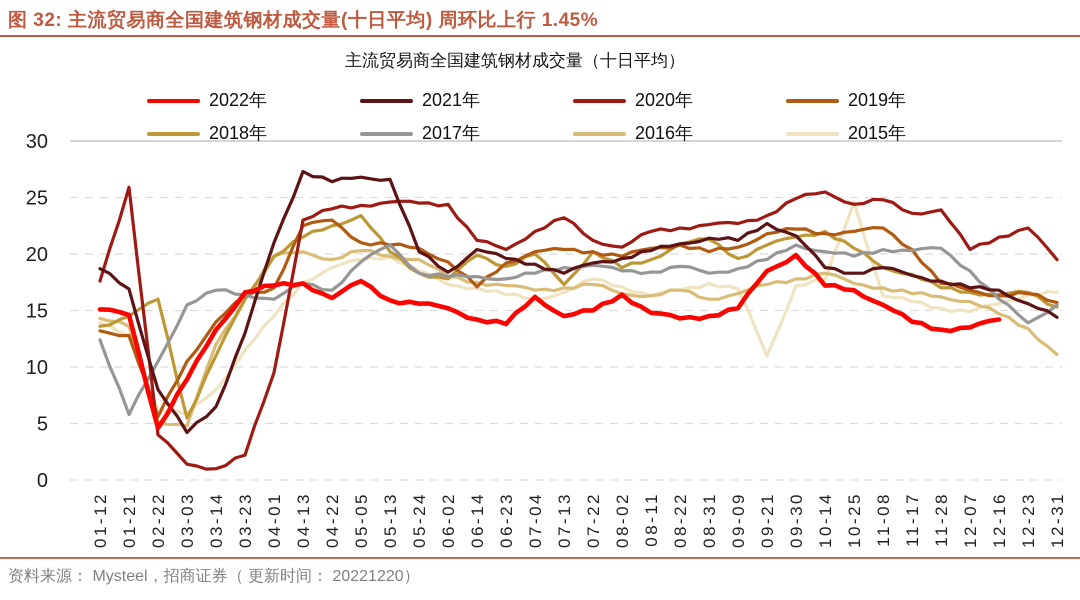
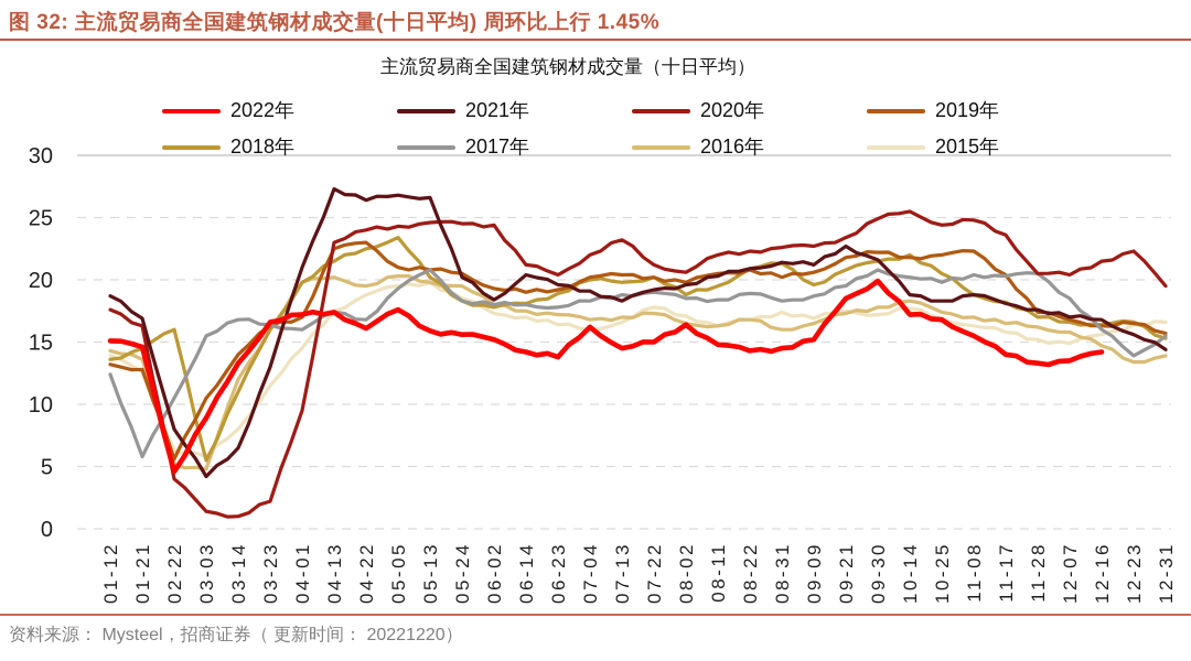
2020年/01-21: 25.9 -> 16.3
2019年/06-14: 17.1 -> 19.0
2018年/06-14: 19.9 -> 18.1
2018年/07-13: 17.3 -> 19.8
2015年/09-21: 11.0 -> 17.5
2015年/10-25: 24.6 -> 16.9
2020年/11-28: 23.9 -> 20.5
2016年/12-31: 11.1 -> 13.9
